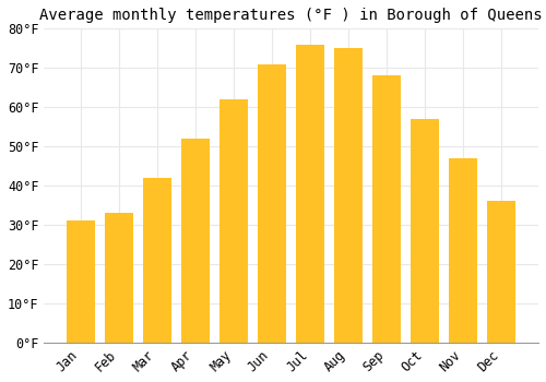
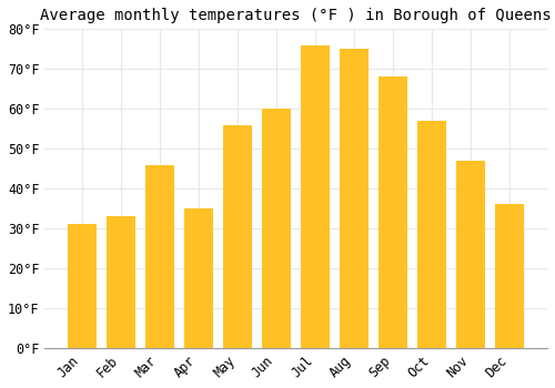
Mar: 42°F -> 46°F
Apr: 52°F -> 35°F
May: 62°F -> 56°F
Jun: 71°F -> 60°F
